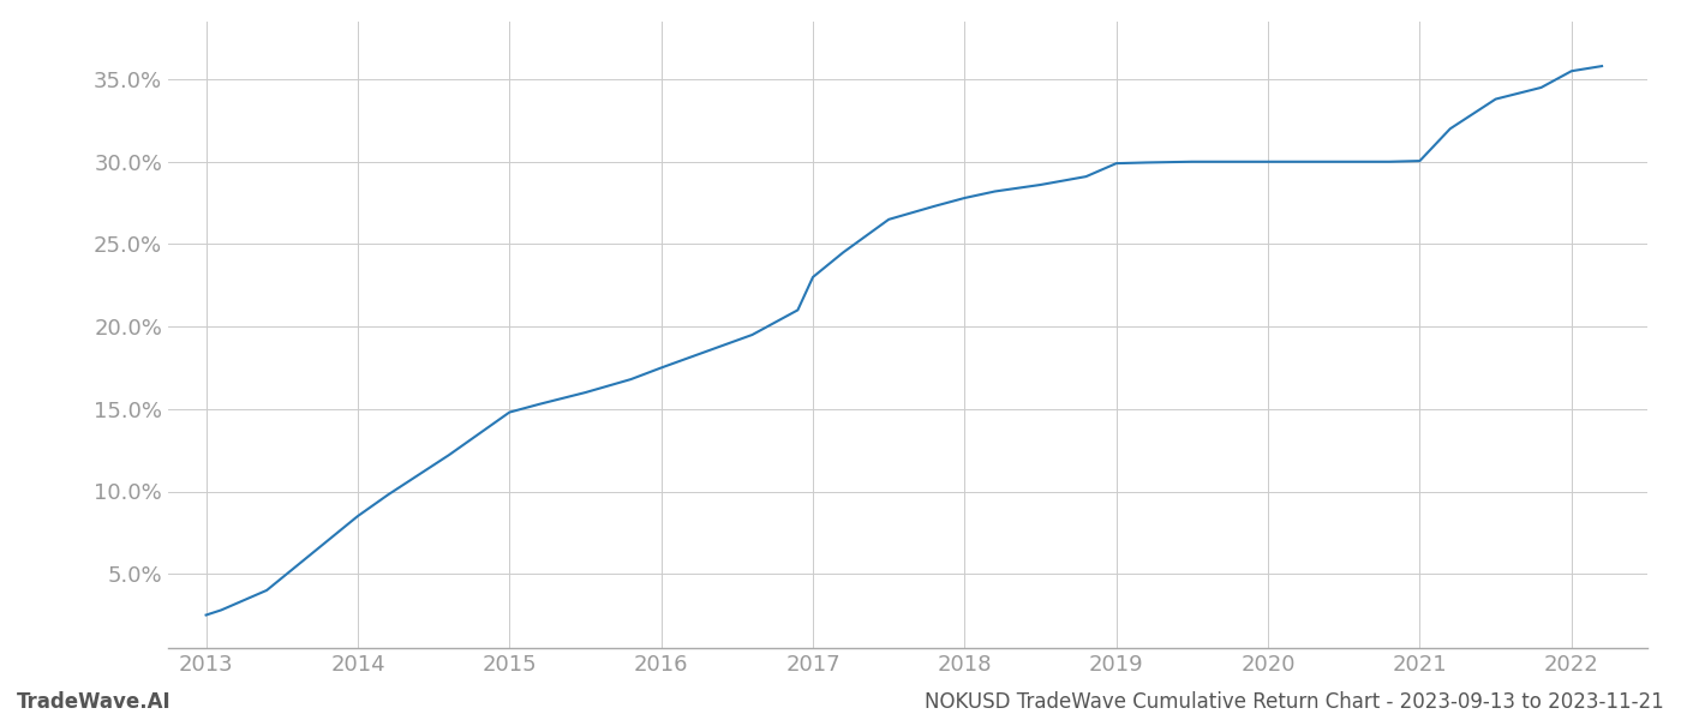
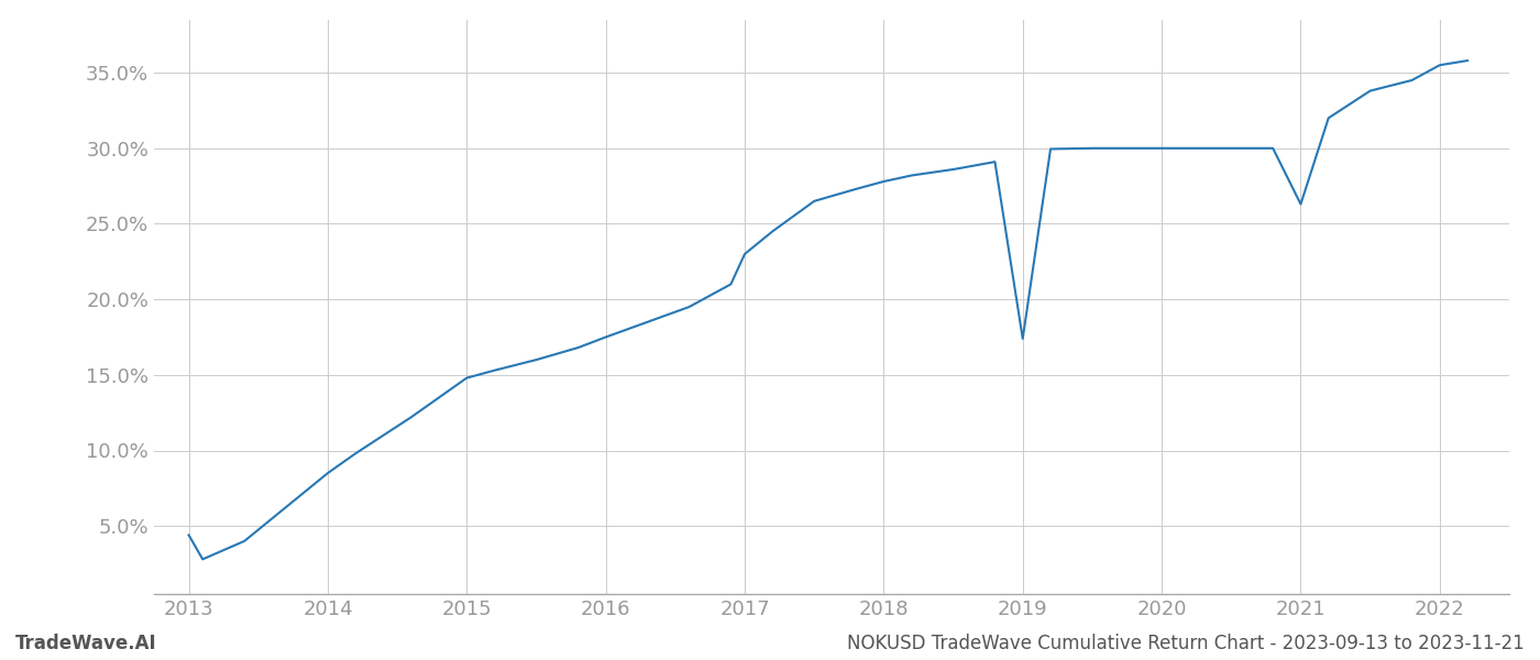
2013: 2.5% -> 4.4%
2019: 29.9% -> 17.4%
2021: 30.1% -> 26.3%
